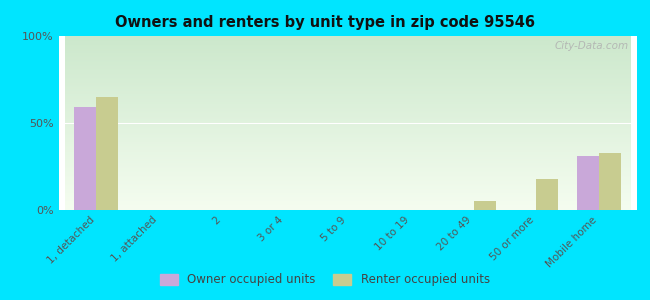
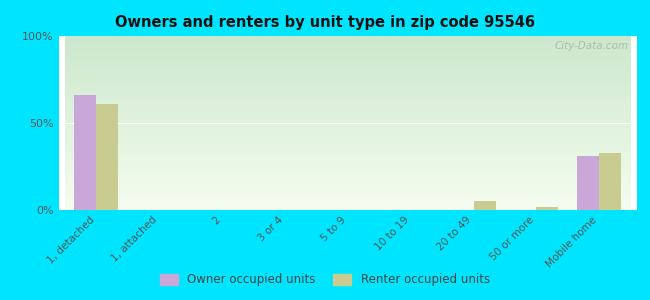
Owner occupied units/1, detached: 59% -> 66%
Renter occupied units/1, detached: 65% -> 61%
Renter occupied units/50 or more: 18% -> 2%
